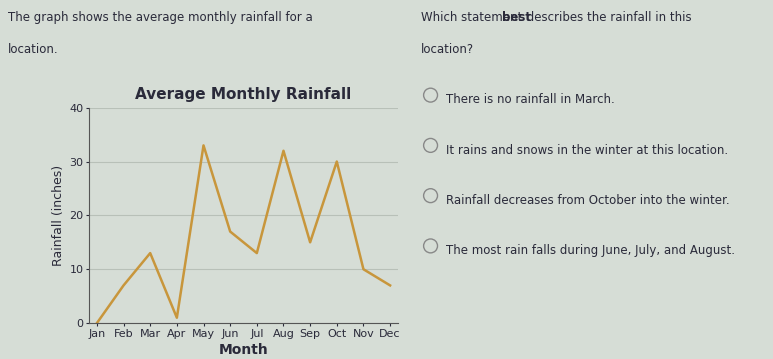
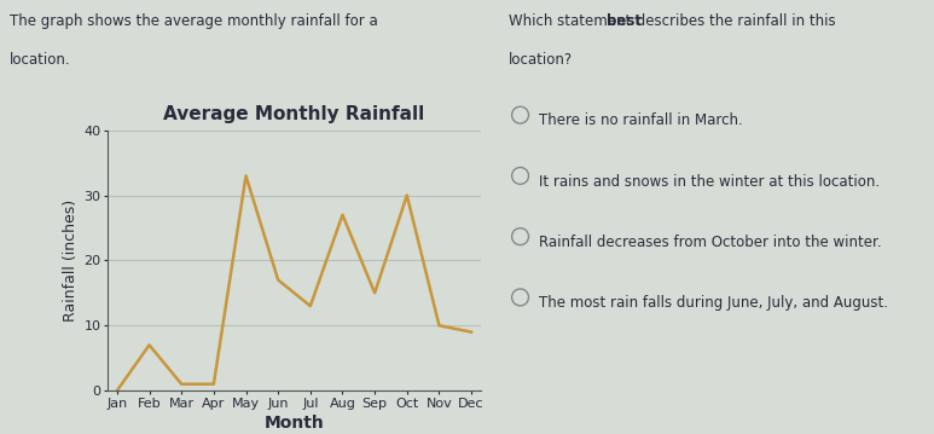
Mar: 13 -> 1
Aug: 32 -> 27
Dec: 7 -> 9
